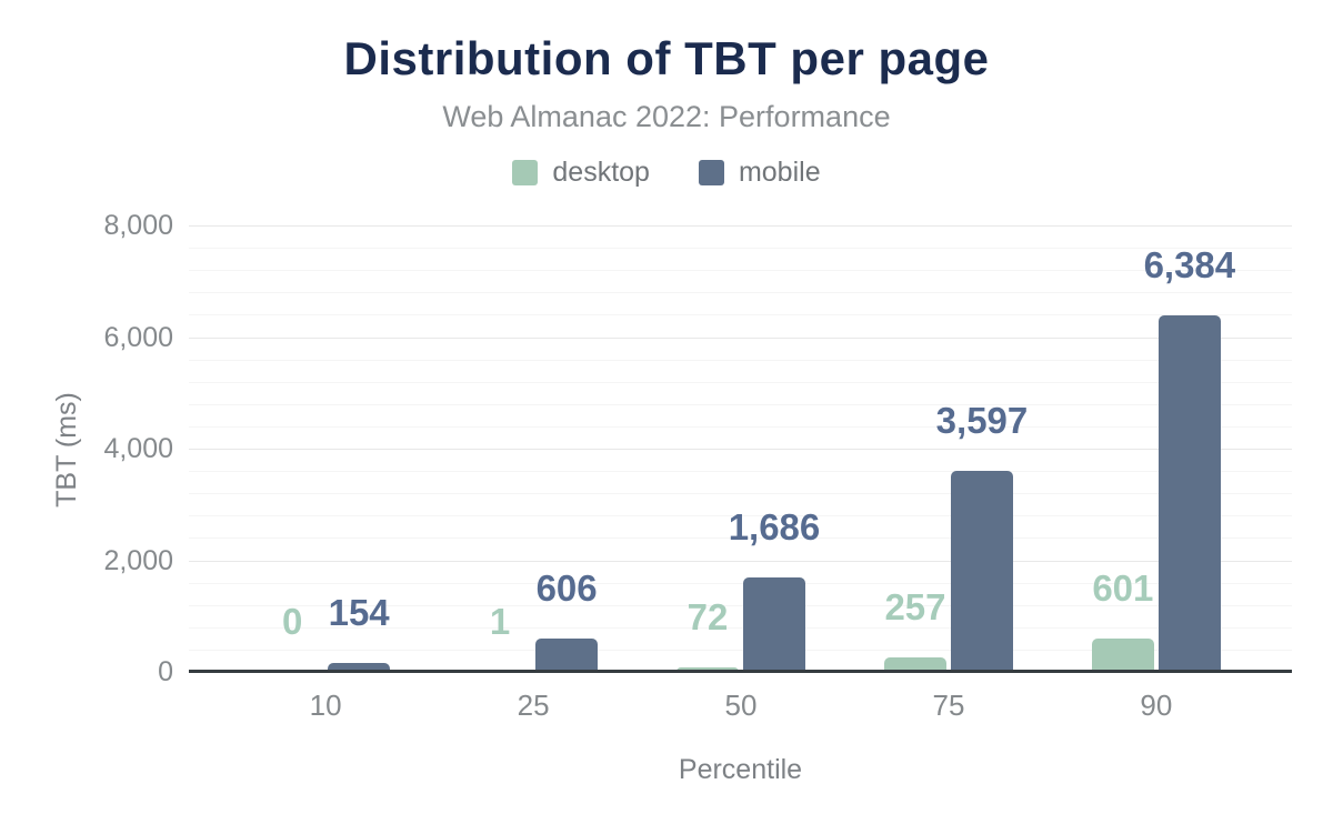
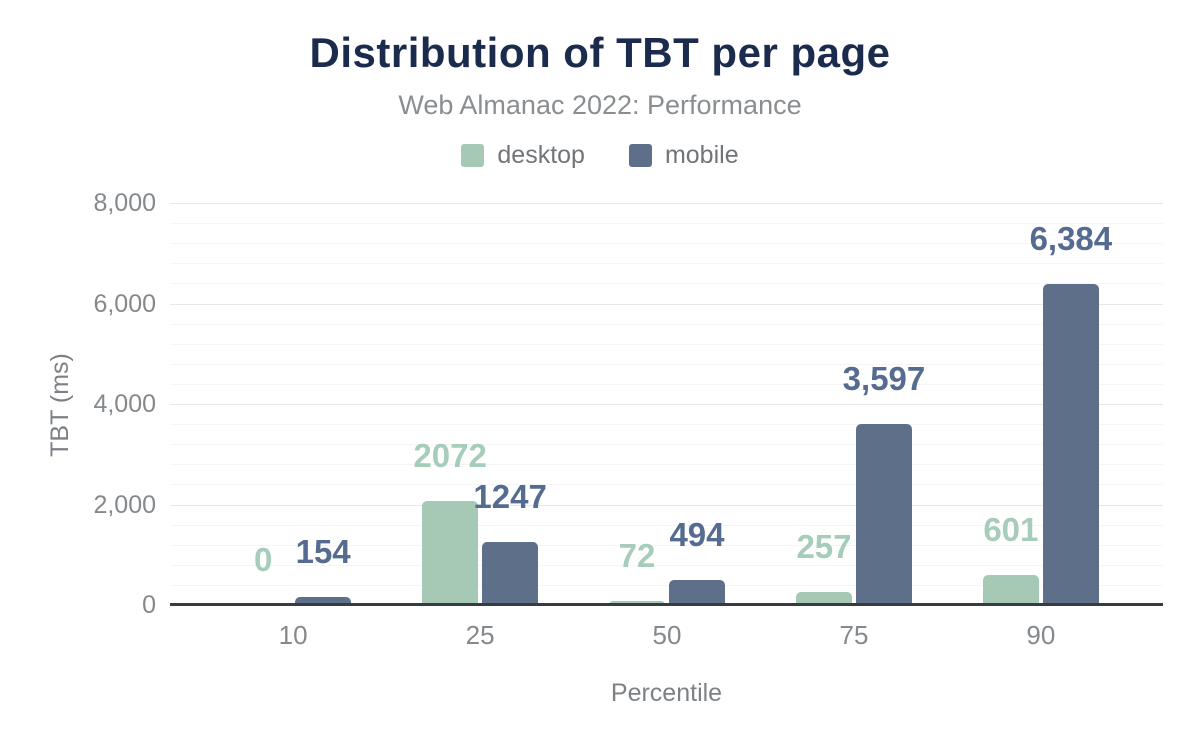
desktop/25: 1 -> 2072
mobile/25: 606 -> 1247
mobile/50: 1,686 -> 494
